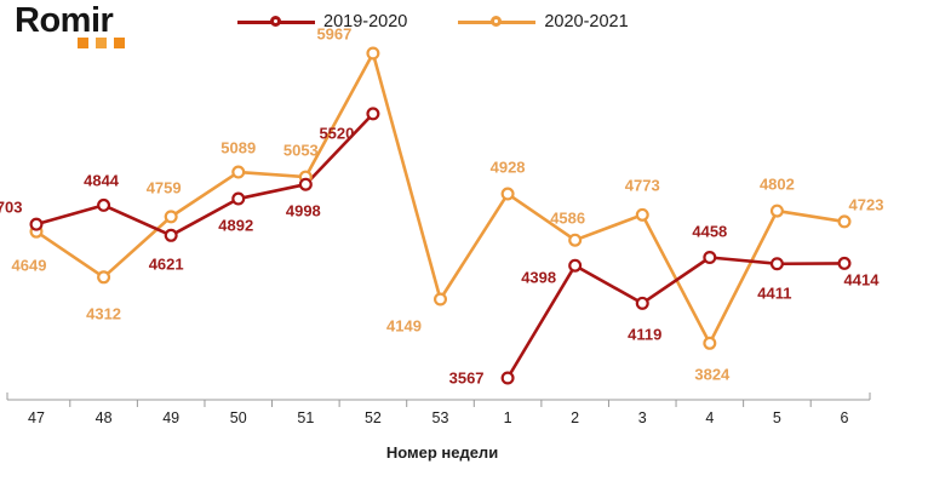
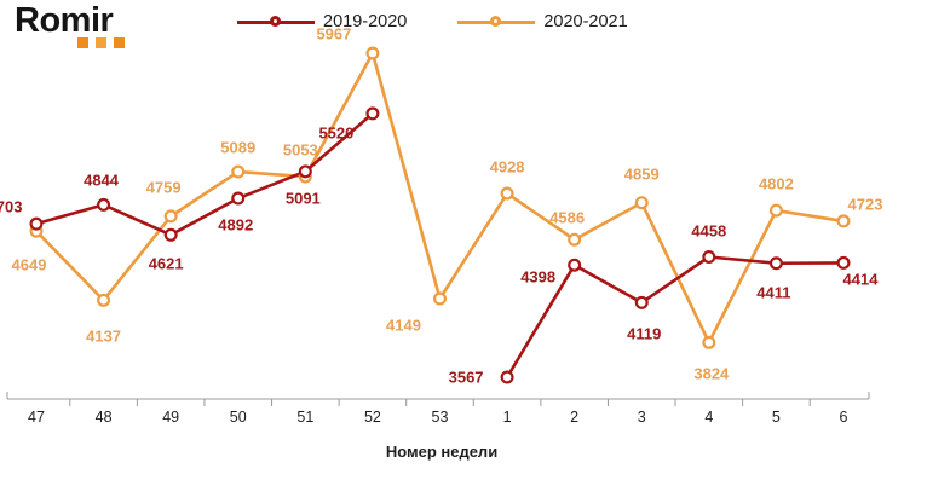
2020-2021/48: 4312 -> 4137
2019-2020/51: 4998 -> 5091
2020-2021/3: 4773 -> 4859
